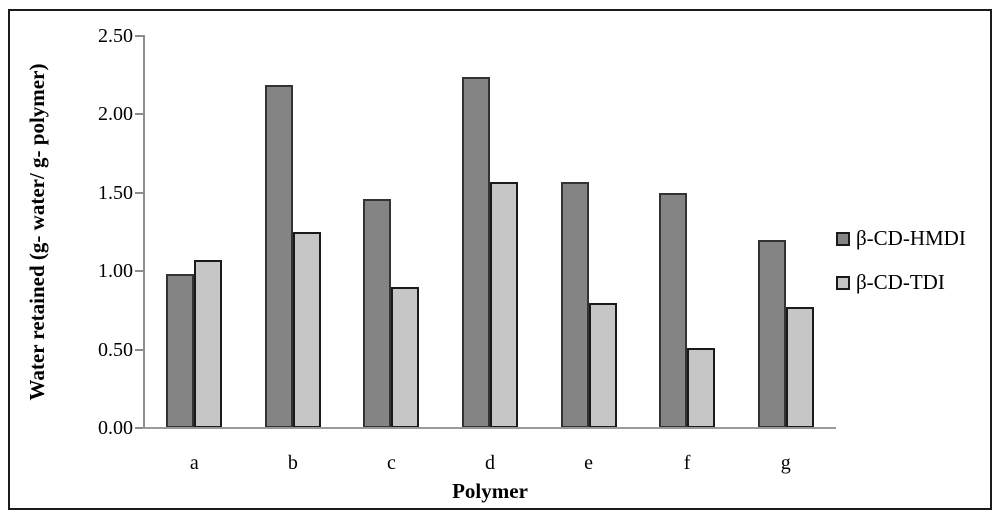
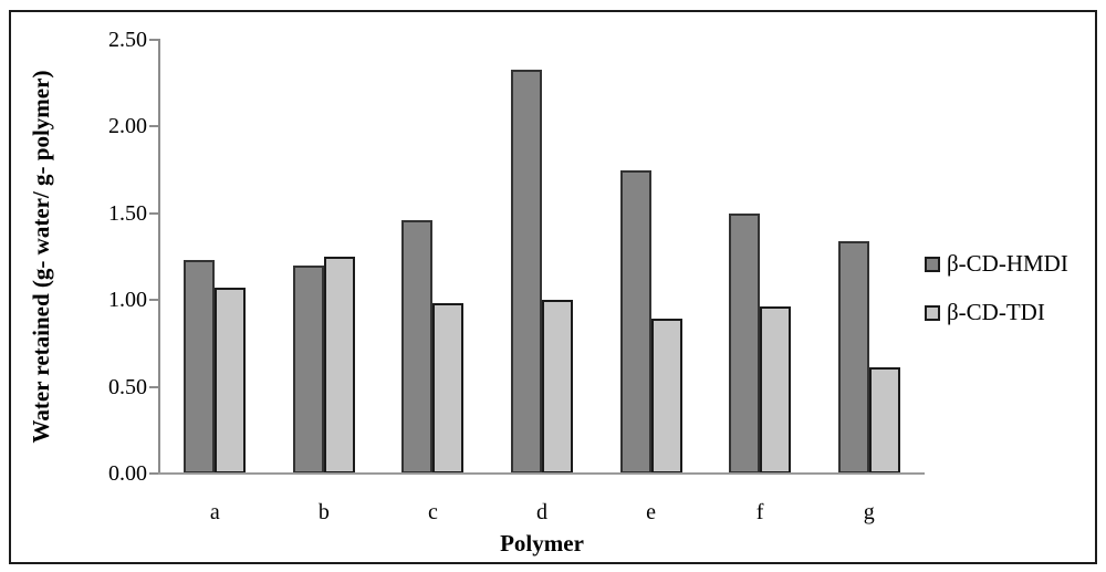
β-CD-HMDI/a: 0.98 -> 1.23
β-CD-HMDI/b: 2.19 -> 1.20
β-CD-TDI/c: 0.90 -> 0.98
β-CD-HMDI/d: 2.24 -> 2.33
β-CD-TDI/d: 1.57 -> 1.00
β-CD-HMDI/e: 1.57 -> 1.75
β-CD-TDI/e: 0.80 -> 0.89
β-CD-TDI/f: 0.51 -> 0.96
β-CD-HMDI/g: 1.20 -> 1.34
β-CD-TDI/g: 0.77 -> 0.61
